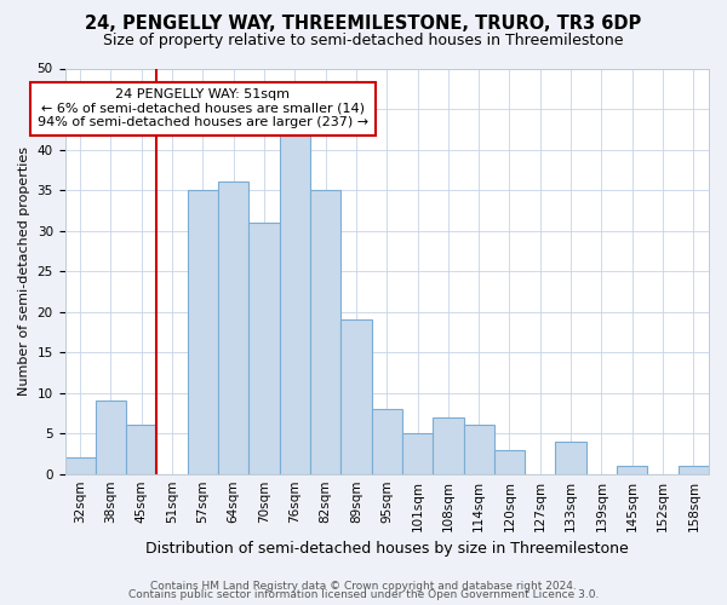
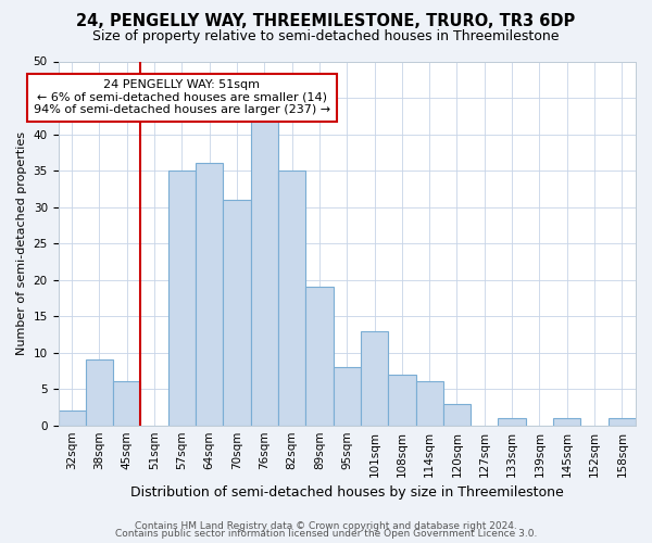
101sqm: 5 -> 13
133sqm: 4 -> 1
